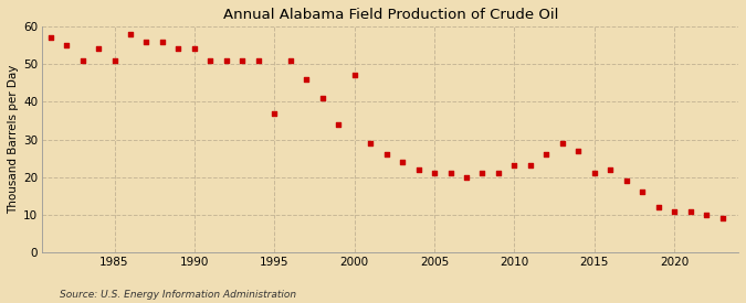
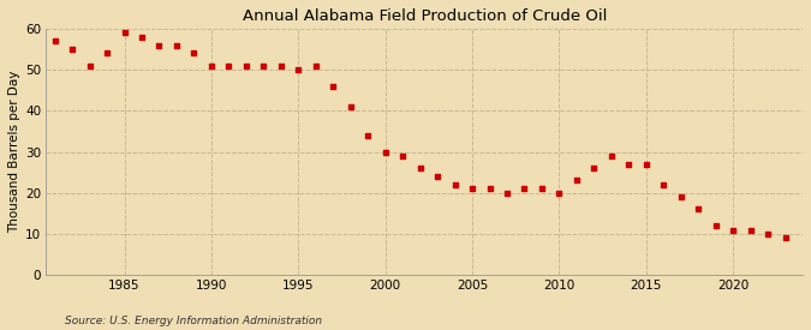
1985: 51 -> 59
1990: 54 -> 51
1995: 37 -> 50
2000: 47 -> 30
2010: 23 -> 20
2015: 21 -> 27
